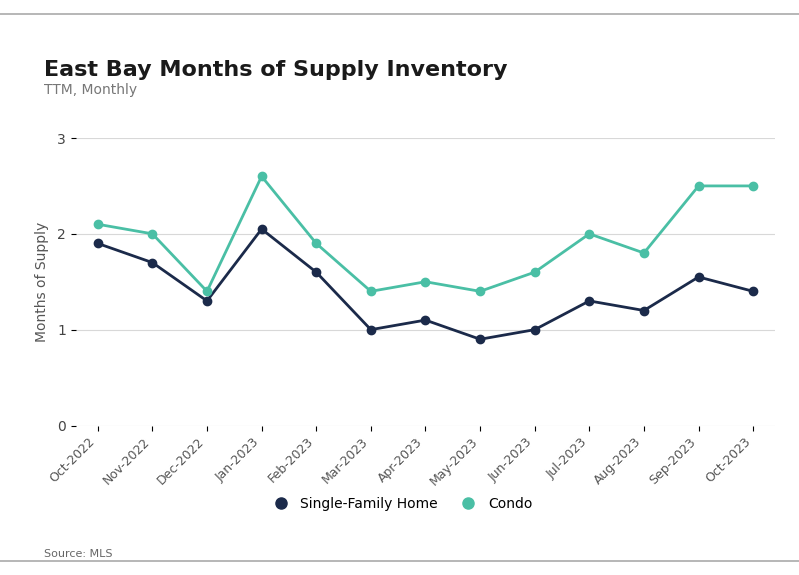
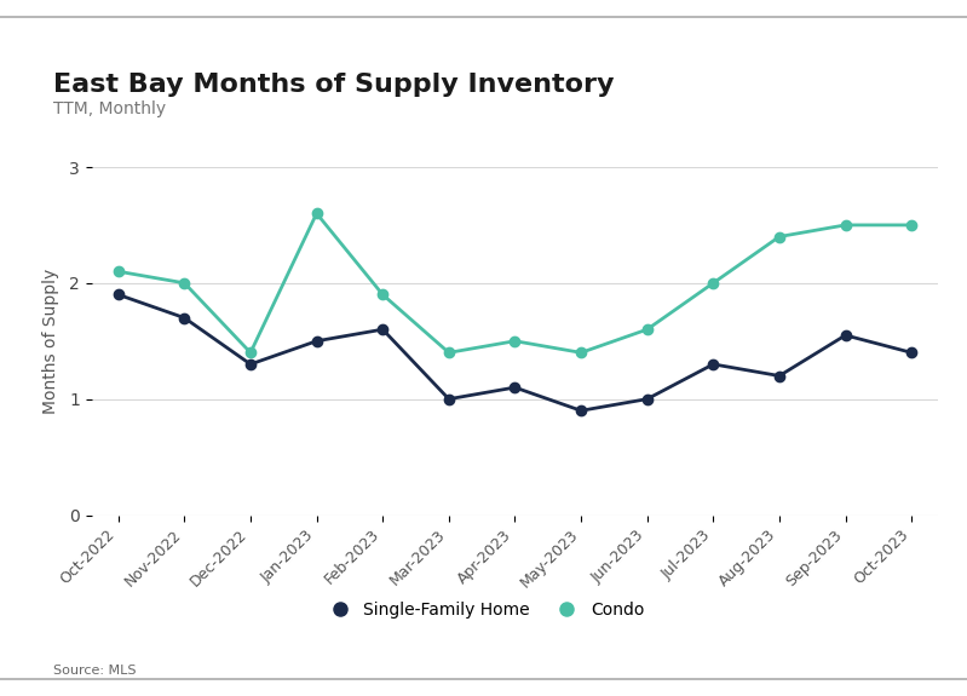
Single-Family Home/Jan-2023: 2.05 -> 1.50
Condo/Aug-2023: 1.8 -> 2.4
